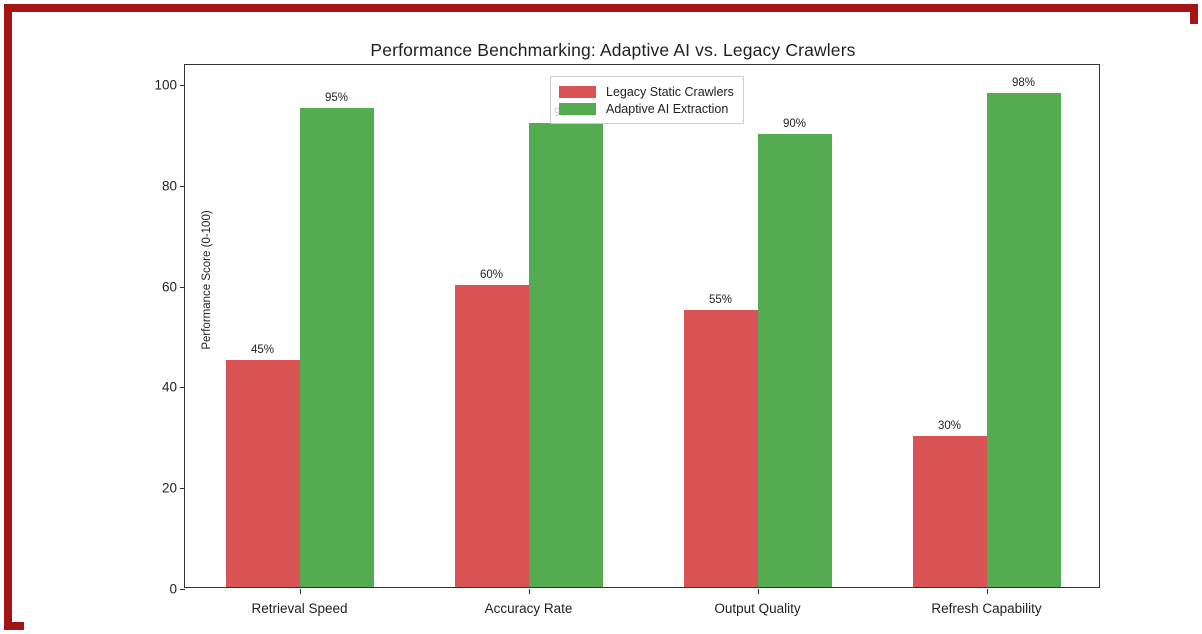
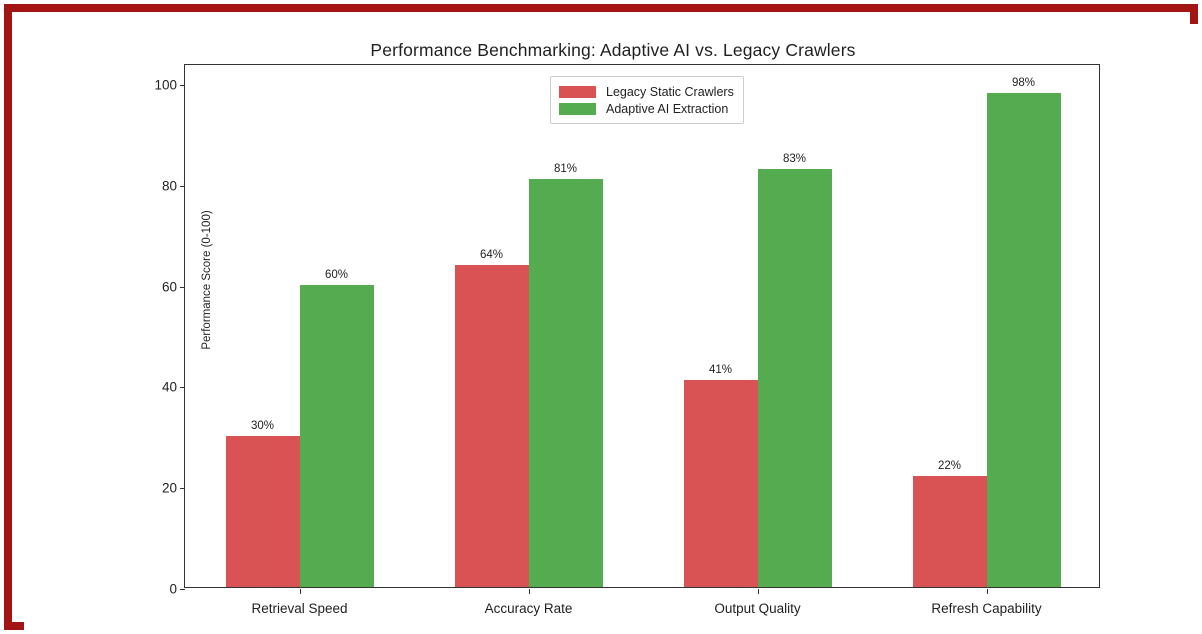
Legacy Static Crawlers/Retrieval Speed: 45% -> 30%
Adaptive AI Extraction/Retrieval Speed: 95% -> 60%
Legacy Static Crawlers/Accuracy Rate: 60% -> 64%
Adaptive AI Extraction/Accuracy Rate: 92% -> 81%
Legacy Static Crawlers/Output Quality: 55% -> 41%
Adaptive AI Extraction/Output Quality: 90% -> 83%
Legacy Static Crawlers/Refresh Capability: 30% -> 22%
